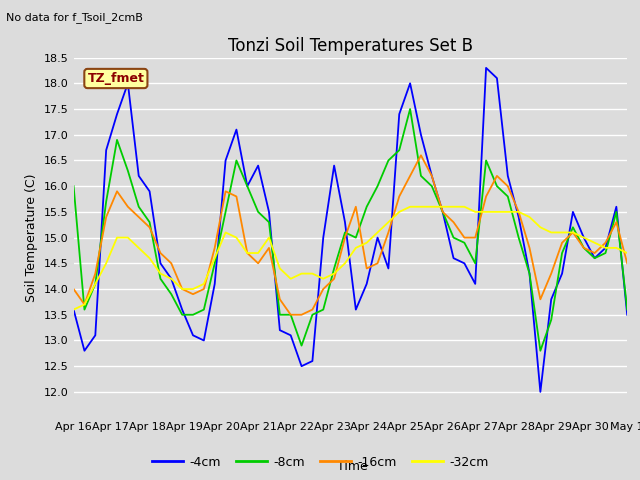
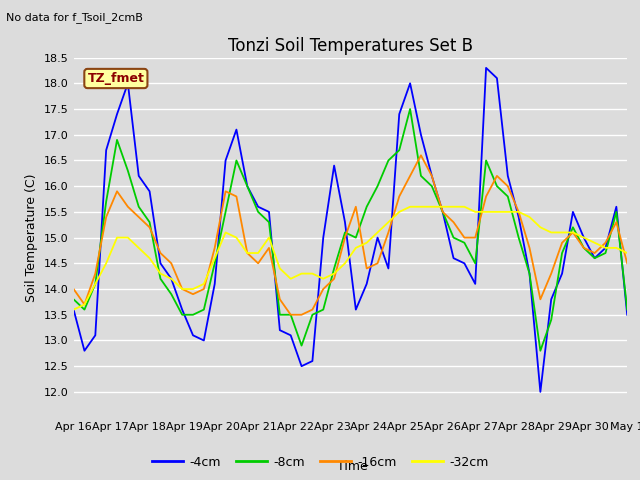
-8cm/Apr 16: 16.0 -> 13.8
-4cm/Apr 21: 16.4 -> 15.6
